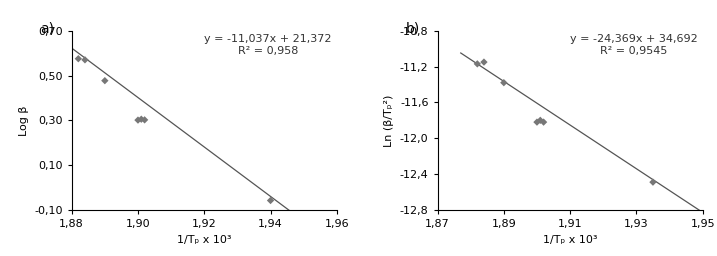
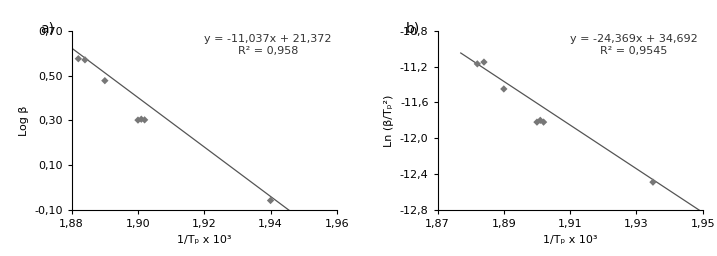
1,89: -11,38 -> -11,45
